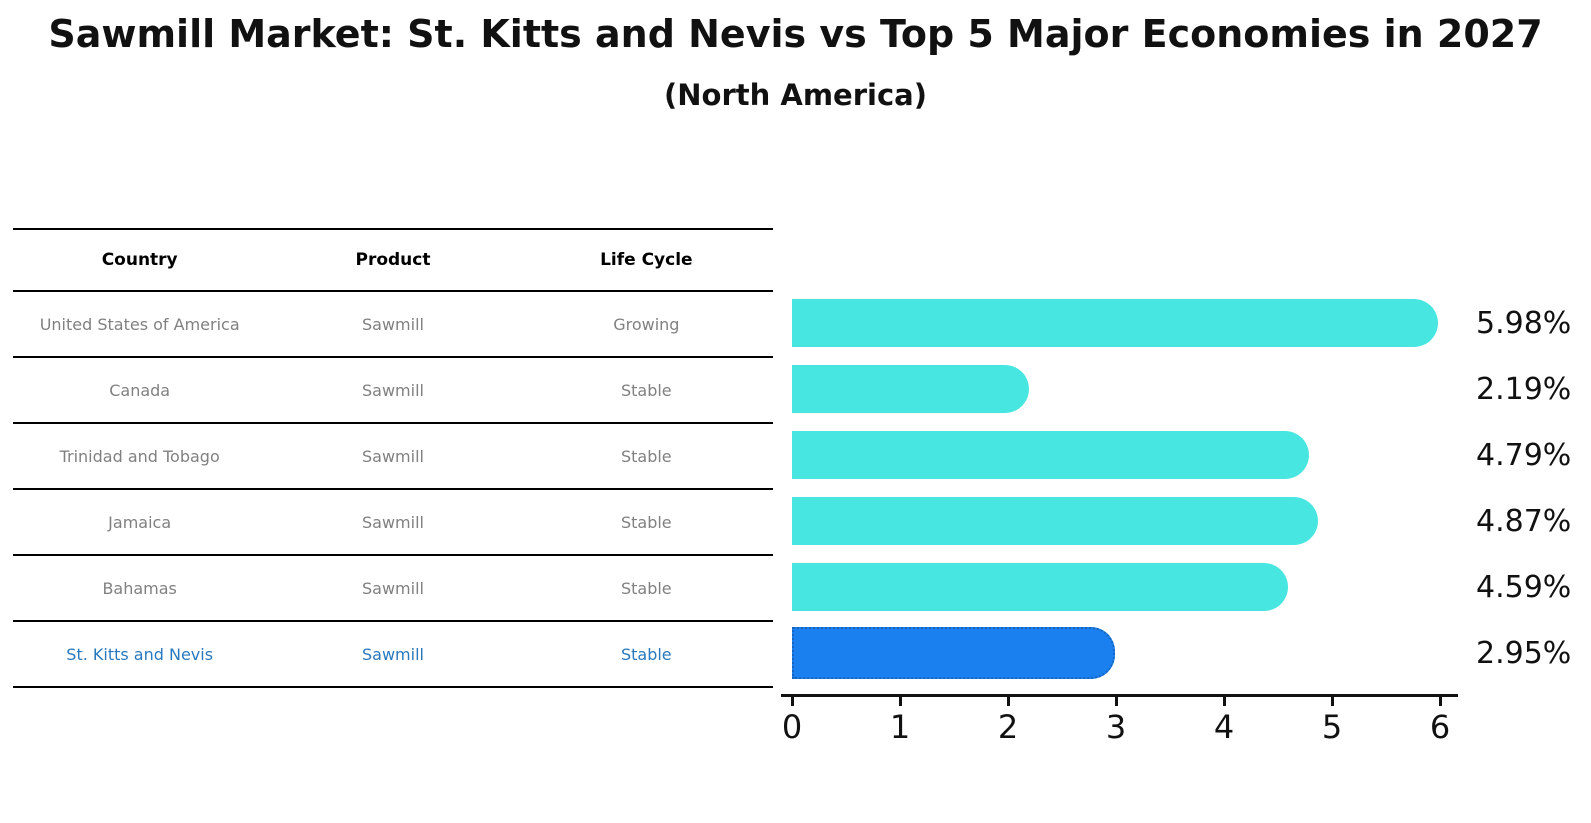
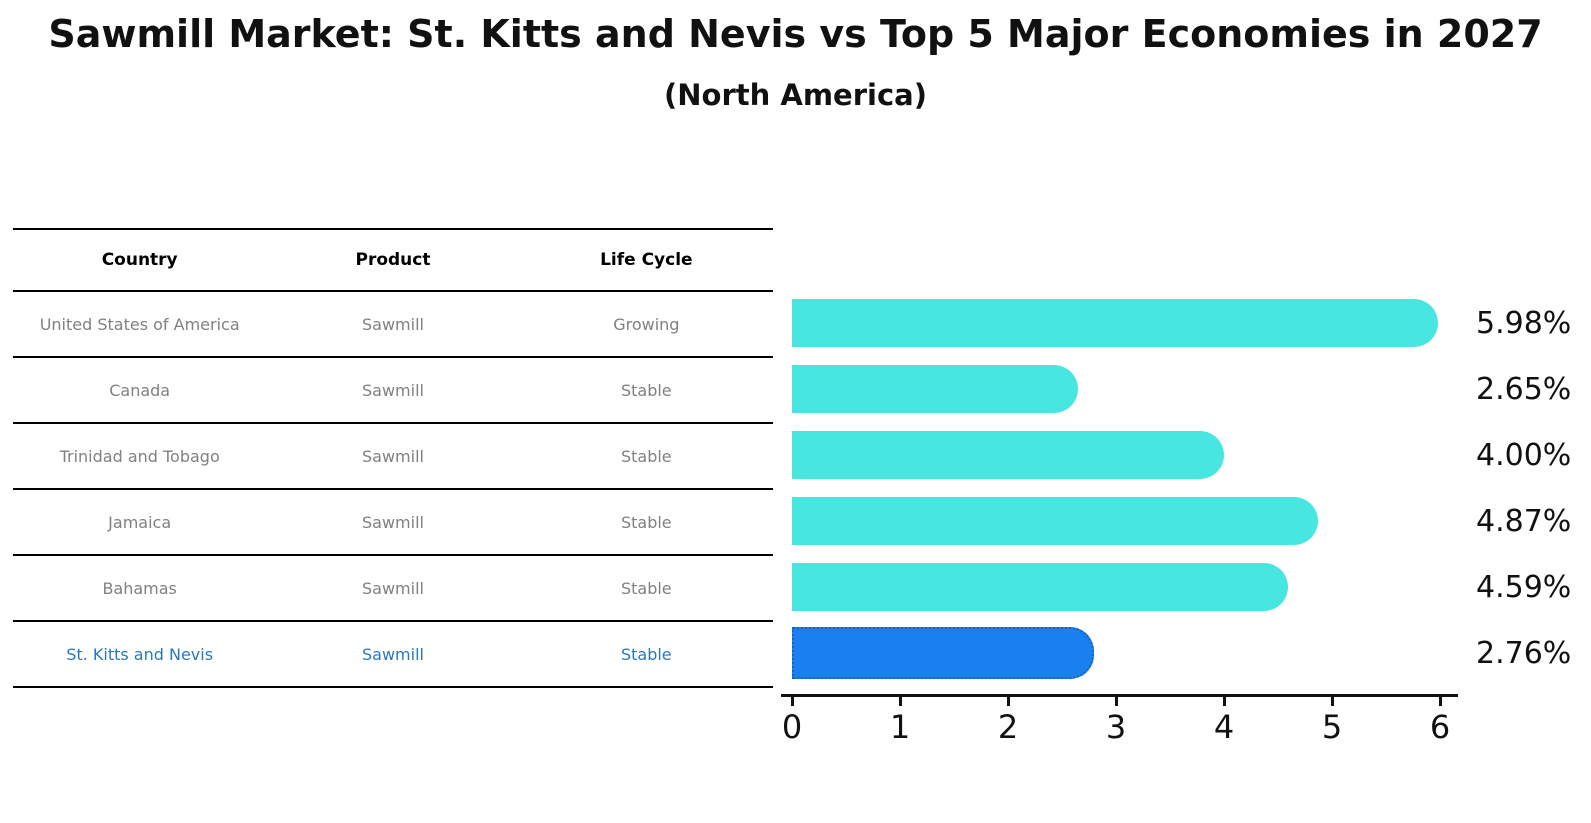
Canada: 2.19% -> 2.65%
Trinidad and Tobago: 4.79% -> 4.00%
St. Kitts and Nevis: 2.95% -> 2.76%
